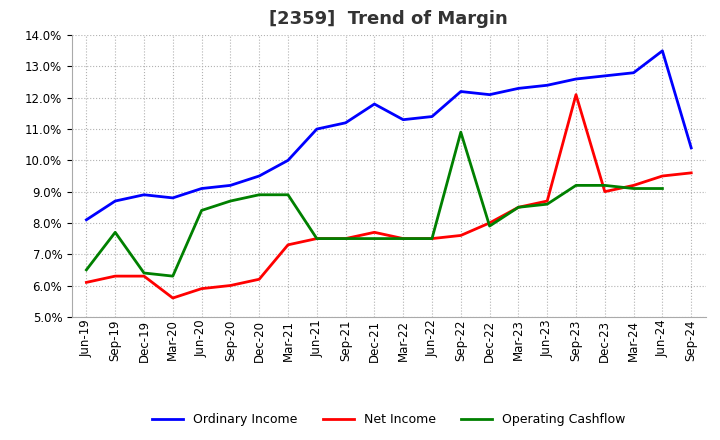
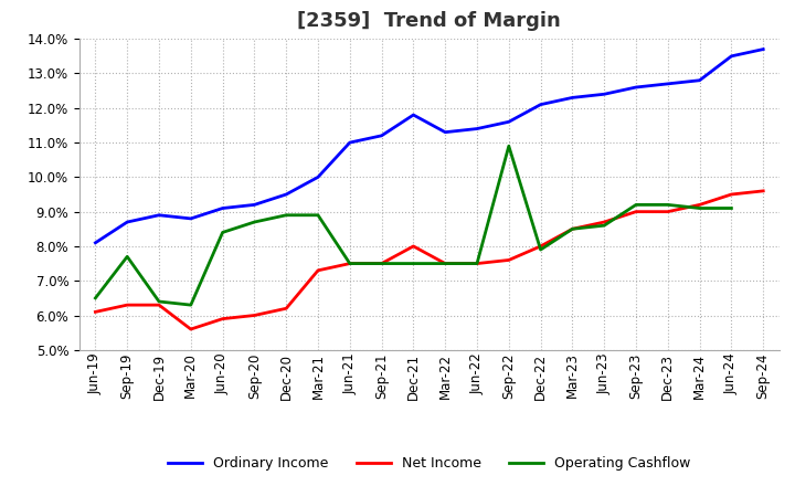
Net Income/Dec-21: 7.7% -> 8.0%
Ordinary Income/Sep-22: 12.2% -> 11.6%
Net Income/Sep-23: 12.1% -> 9.0%
Ordinary Income/Sep-24: 10.4% -> 13.7%
